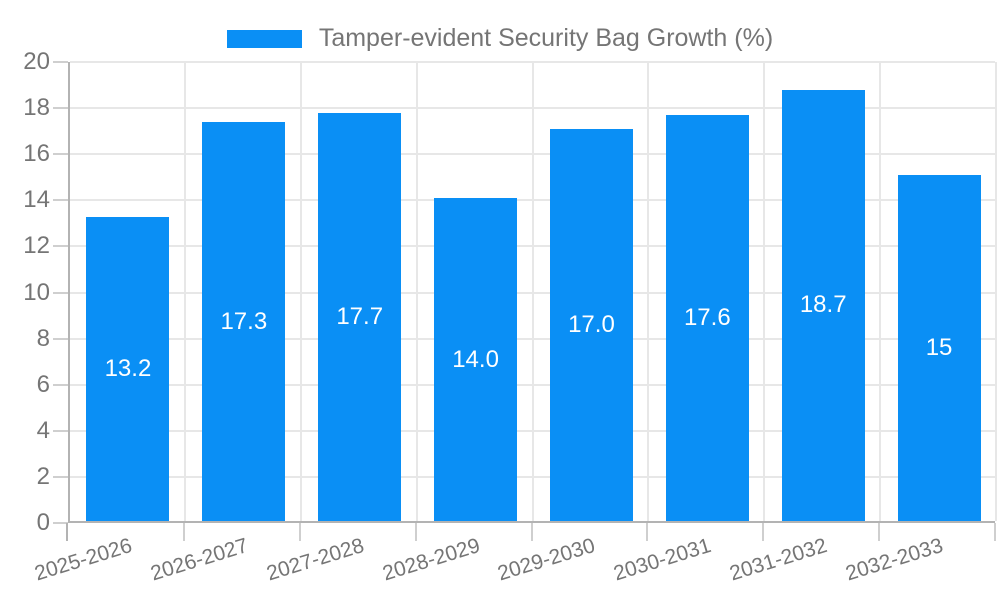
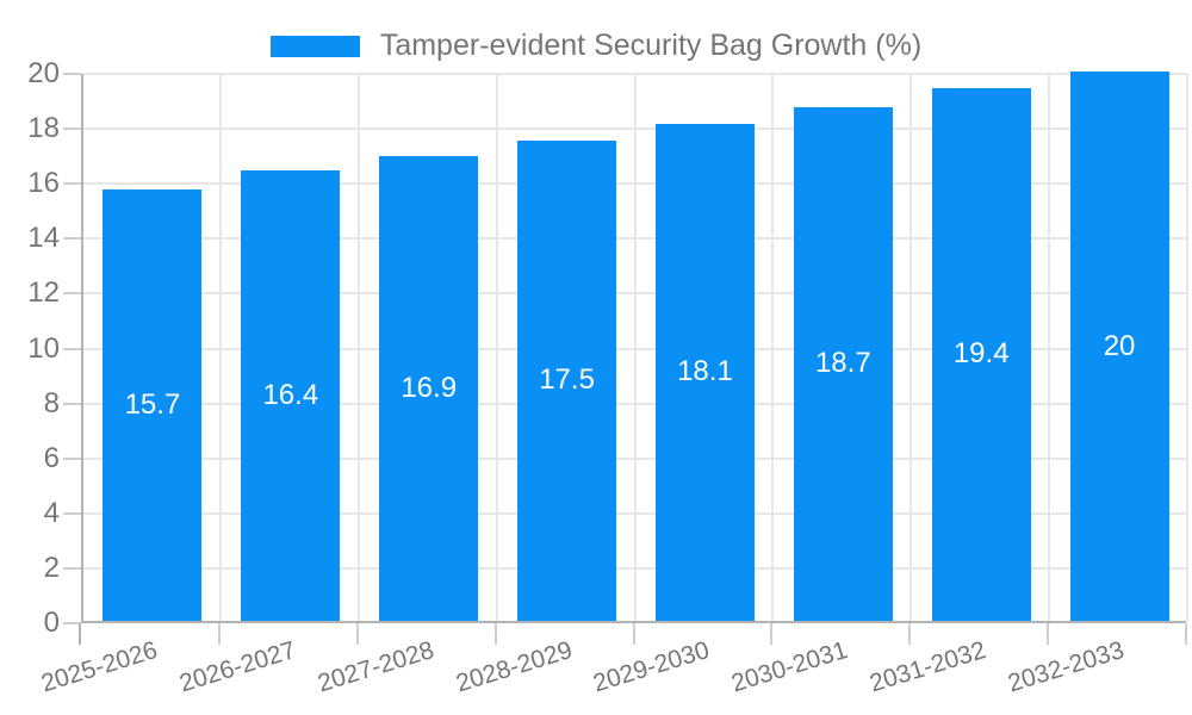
2025-2026: 13.2 -> 15.7
2026-2027: 17.3 -> 16.4
2027-2028: 17.7 -> 16.9
2028-2029: 14.0 -> 17.5
2029-2030: 17.0 -> 18.1
2030-2031: 17.6 -> 18.7
2031-2032: 18.7 -> 19.4
2032-2033: 15 -> 20
